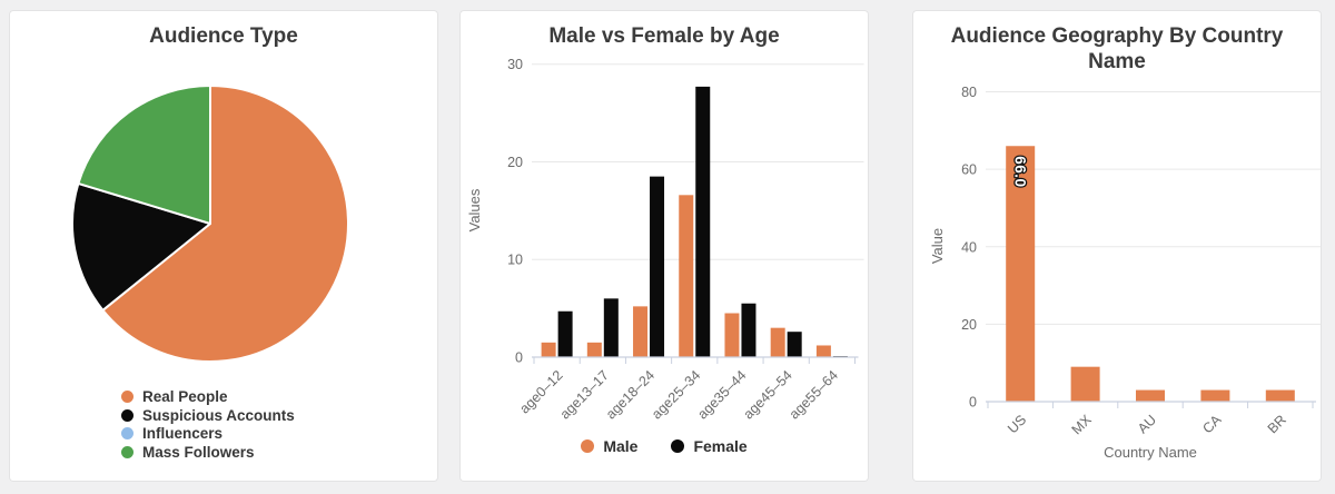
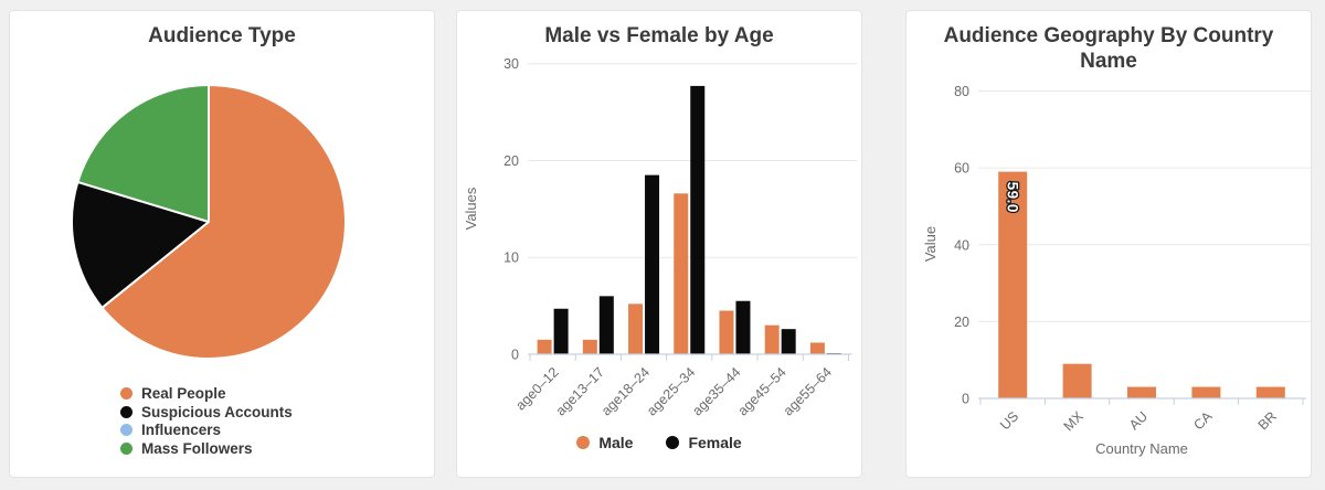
Audience Geography By Country Name/US: 66.0 -> 59.0
